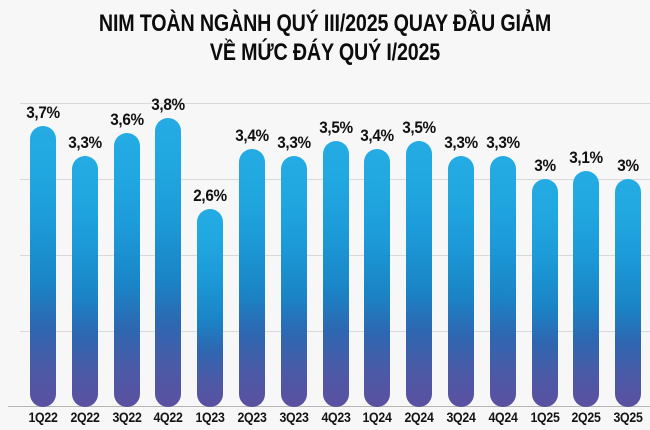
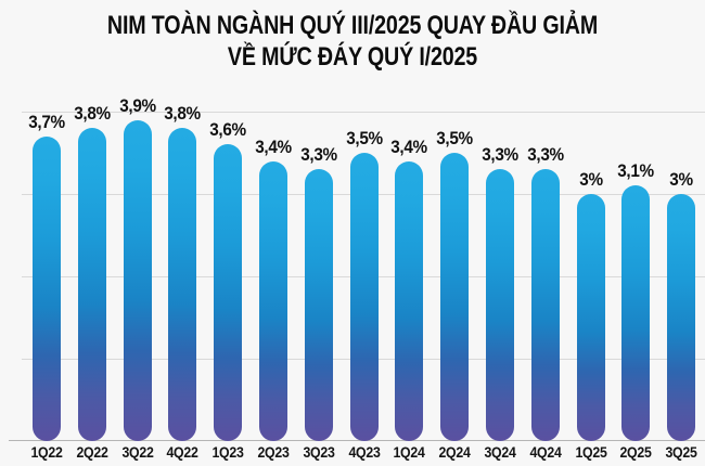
2Q22: 3,3% -> 3,8%
3Q22: 3,6% -> 3,9%
1Q23: 2,6% -> 3,6%
